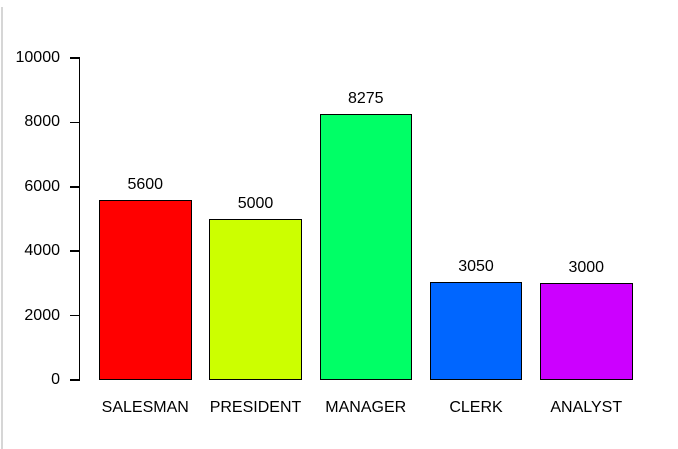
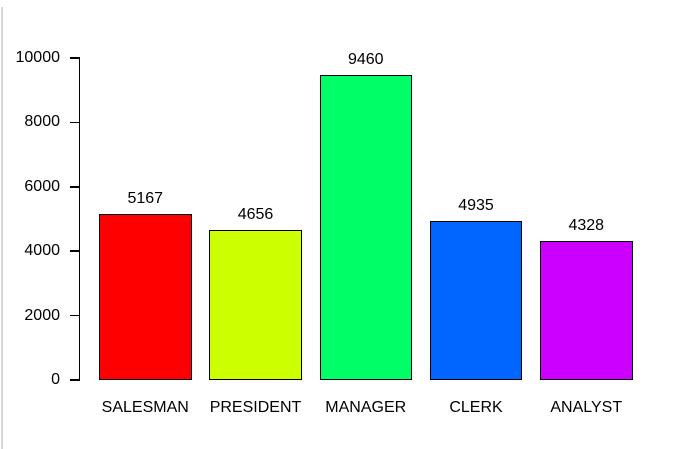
SALESMAN: 5600 -> 5167
PRESIDENT: 5000 -> 4656
MANAGER: 8275 -> 9460
CLERK: 3050 -> 4935
ANALYST: 3000 -> 4328
